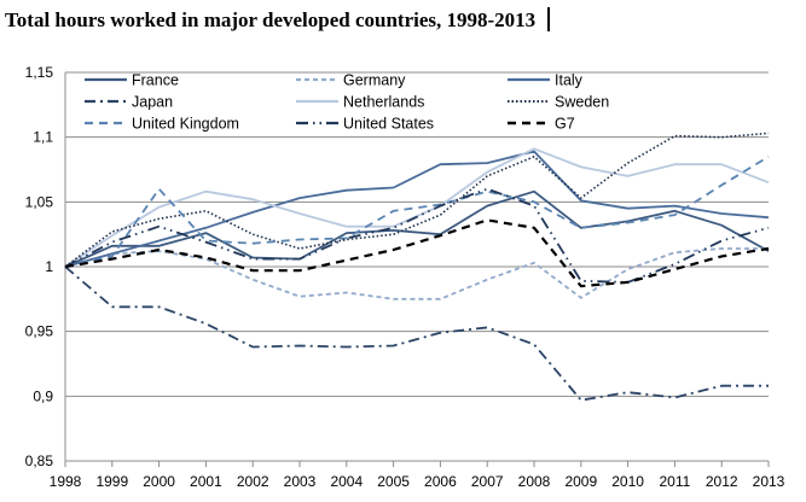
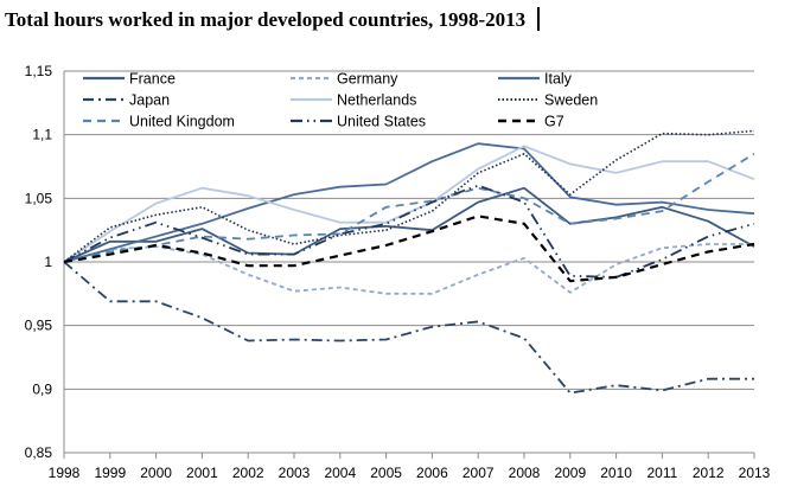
United Kingdom/2000: 1,06 -> 1,01
Italy/2007: 1,08 -> 1,09
